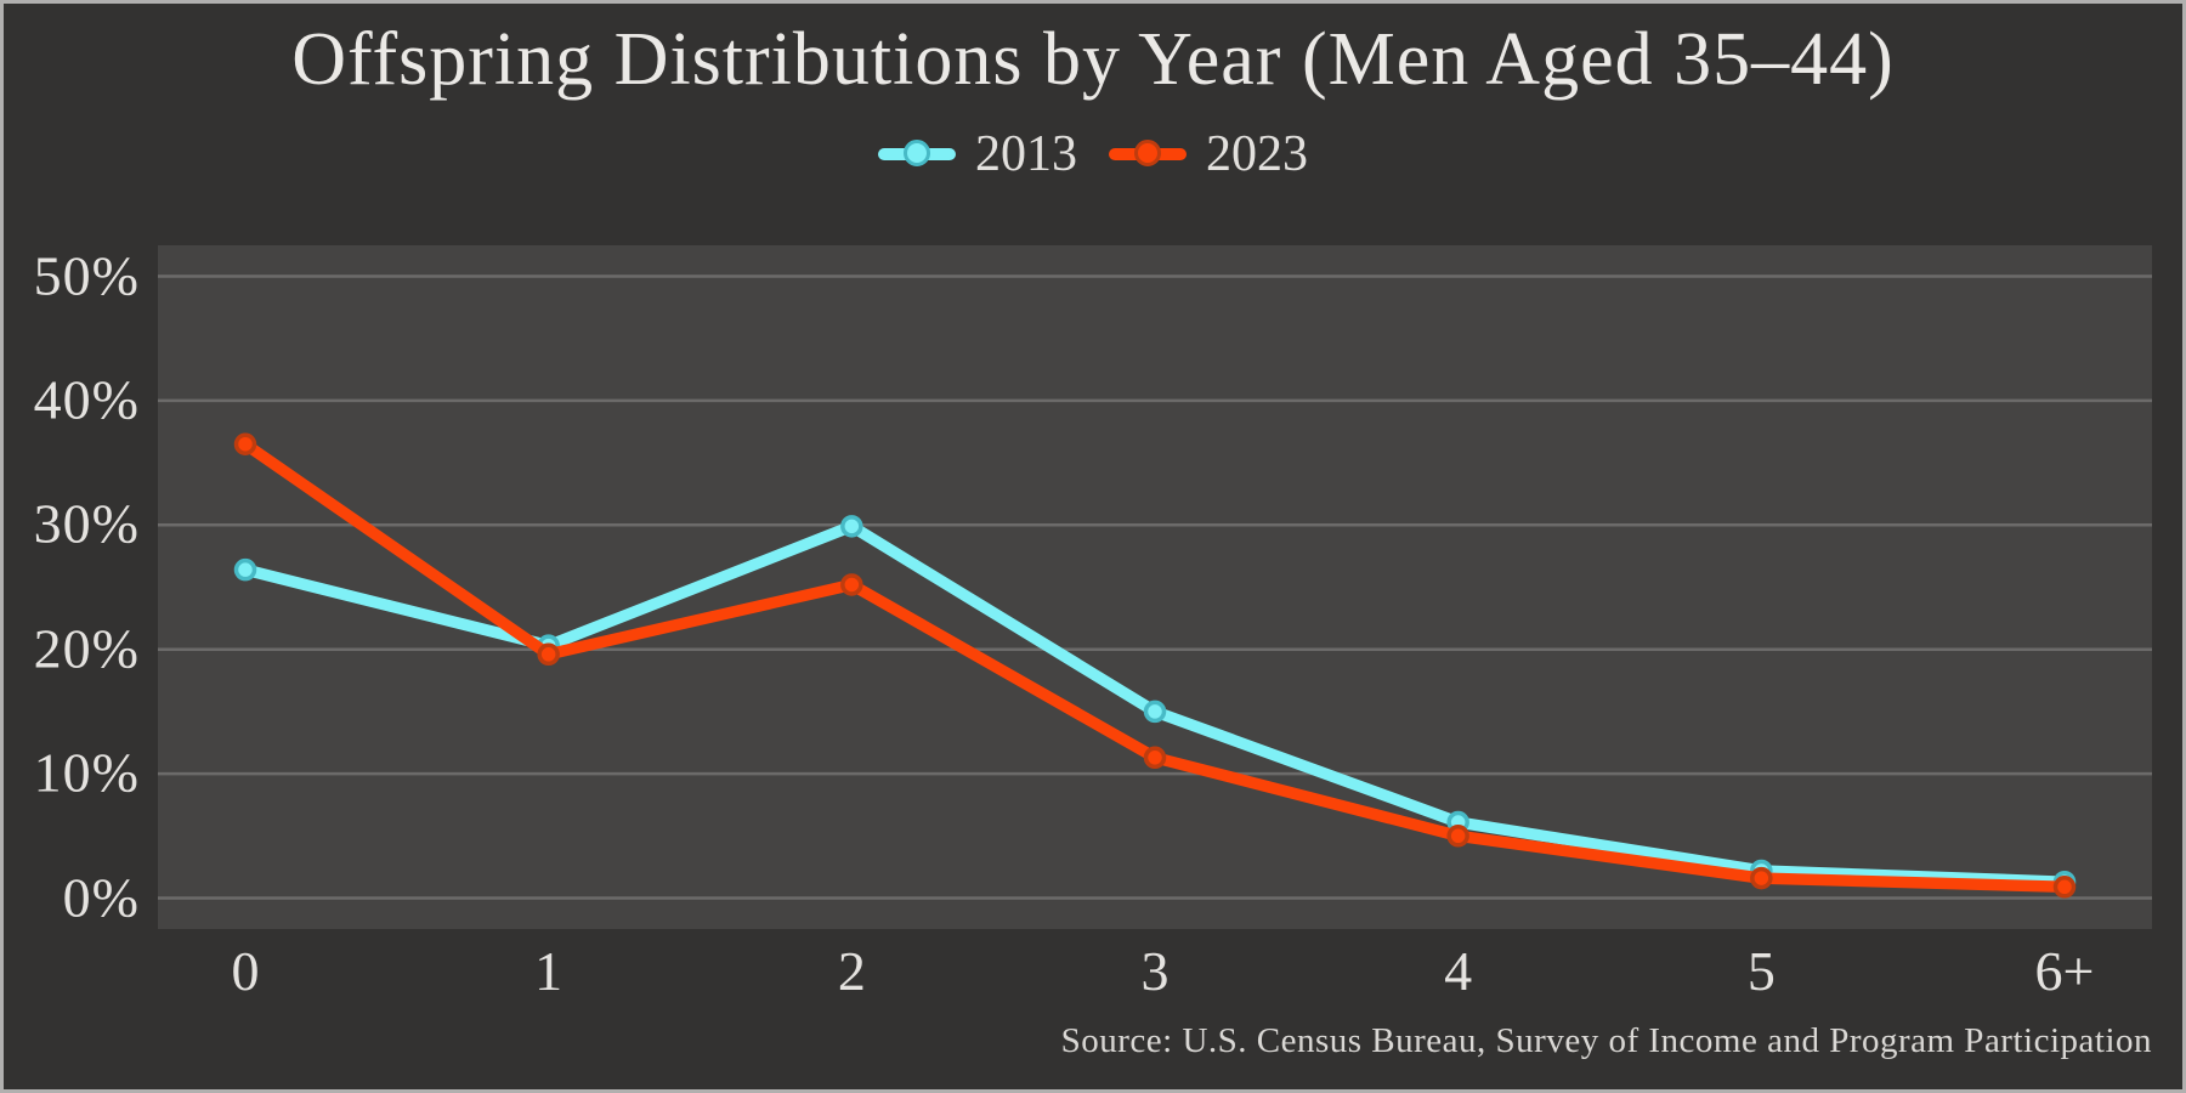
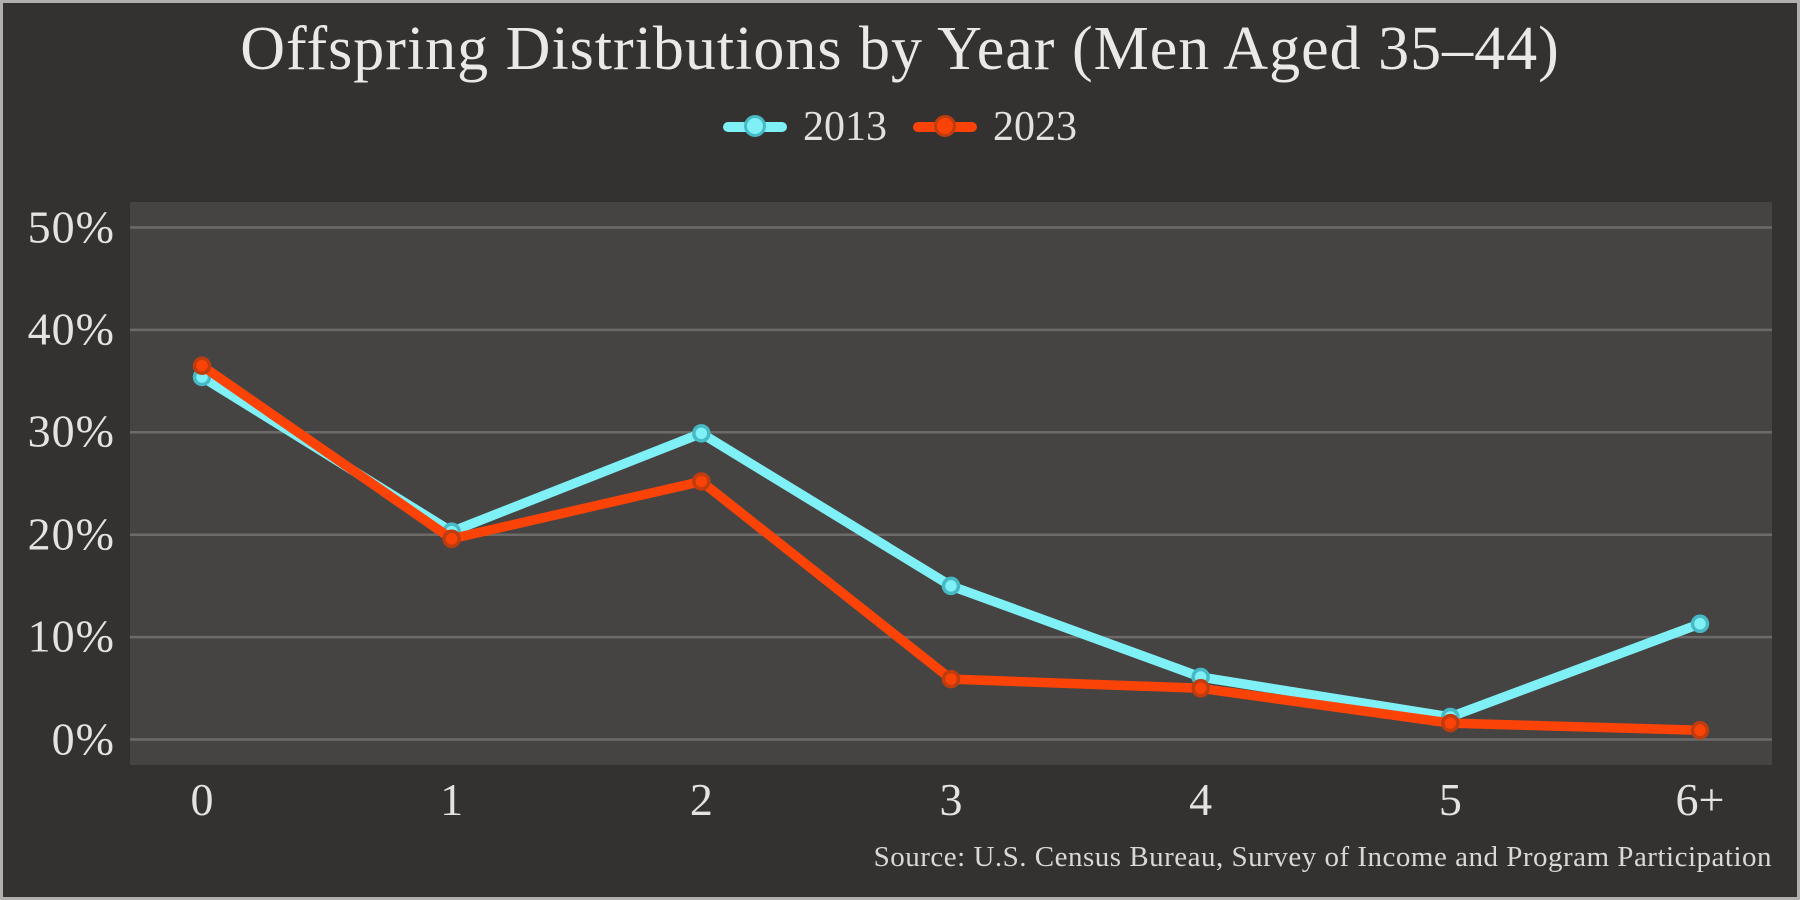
2013/0: 26.4% -> 35.4%
2023/3: 11.3% -> 5.9%
2013/6+: 1.3% -> 11.3%
